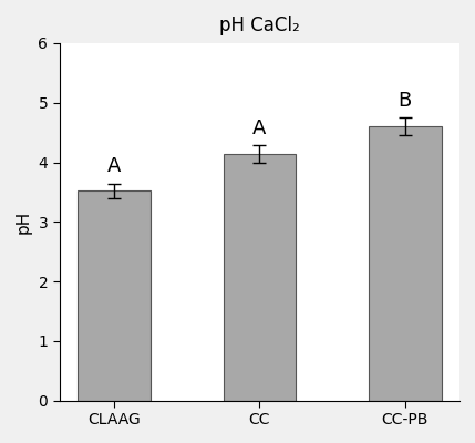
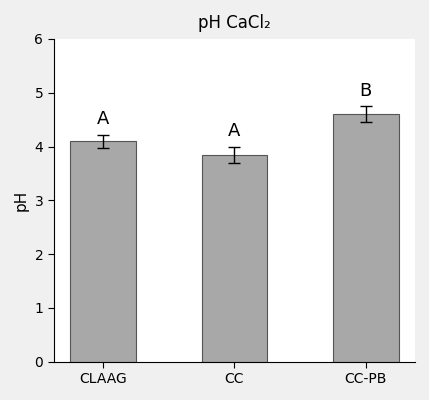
CLAAG: 3.52 -> 4.10
CC: 4.14 -> 3.85
